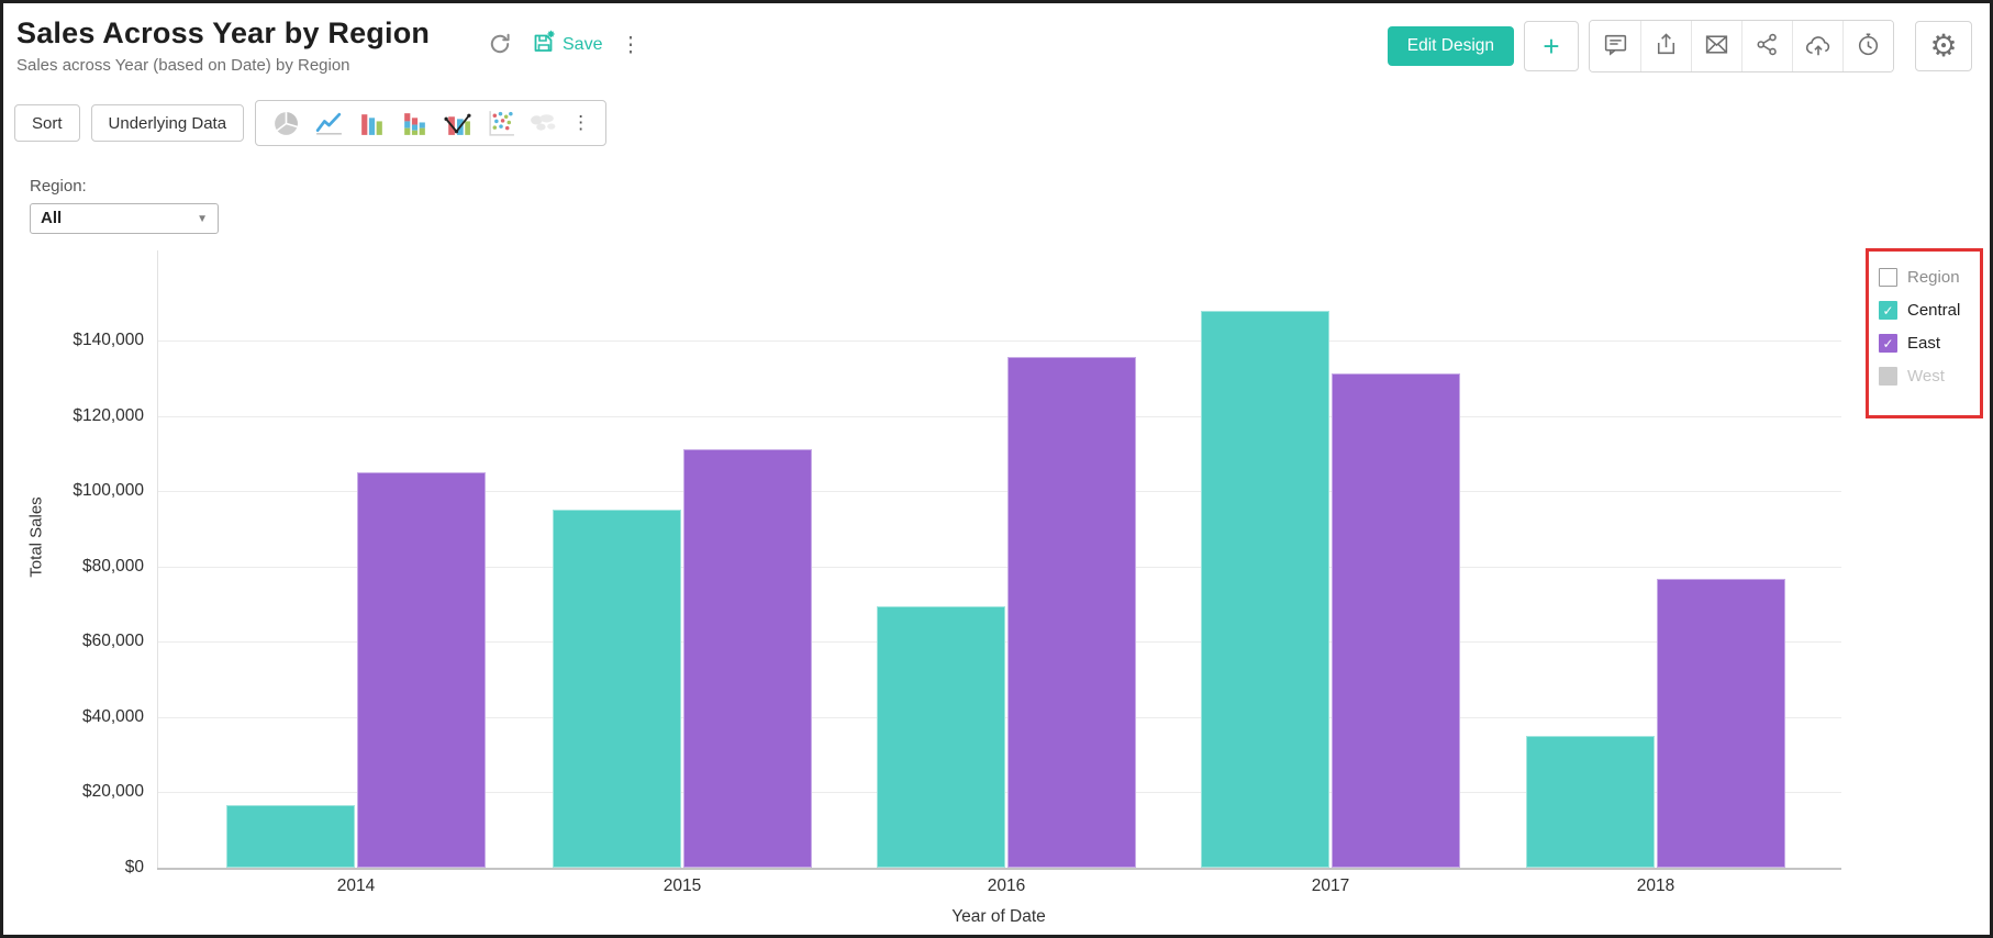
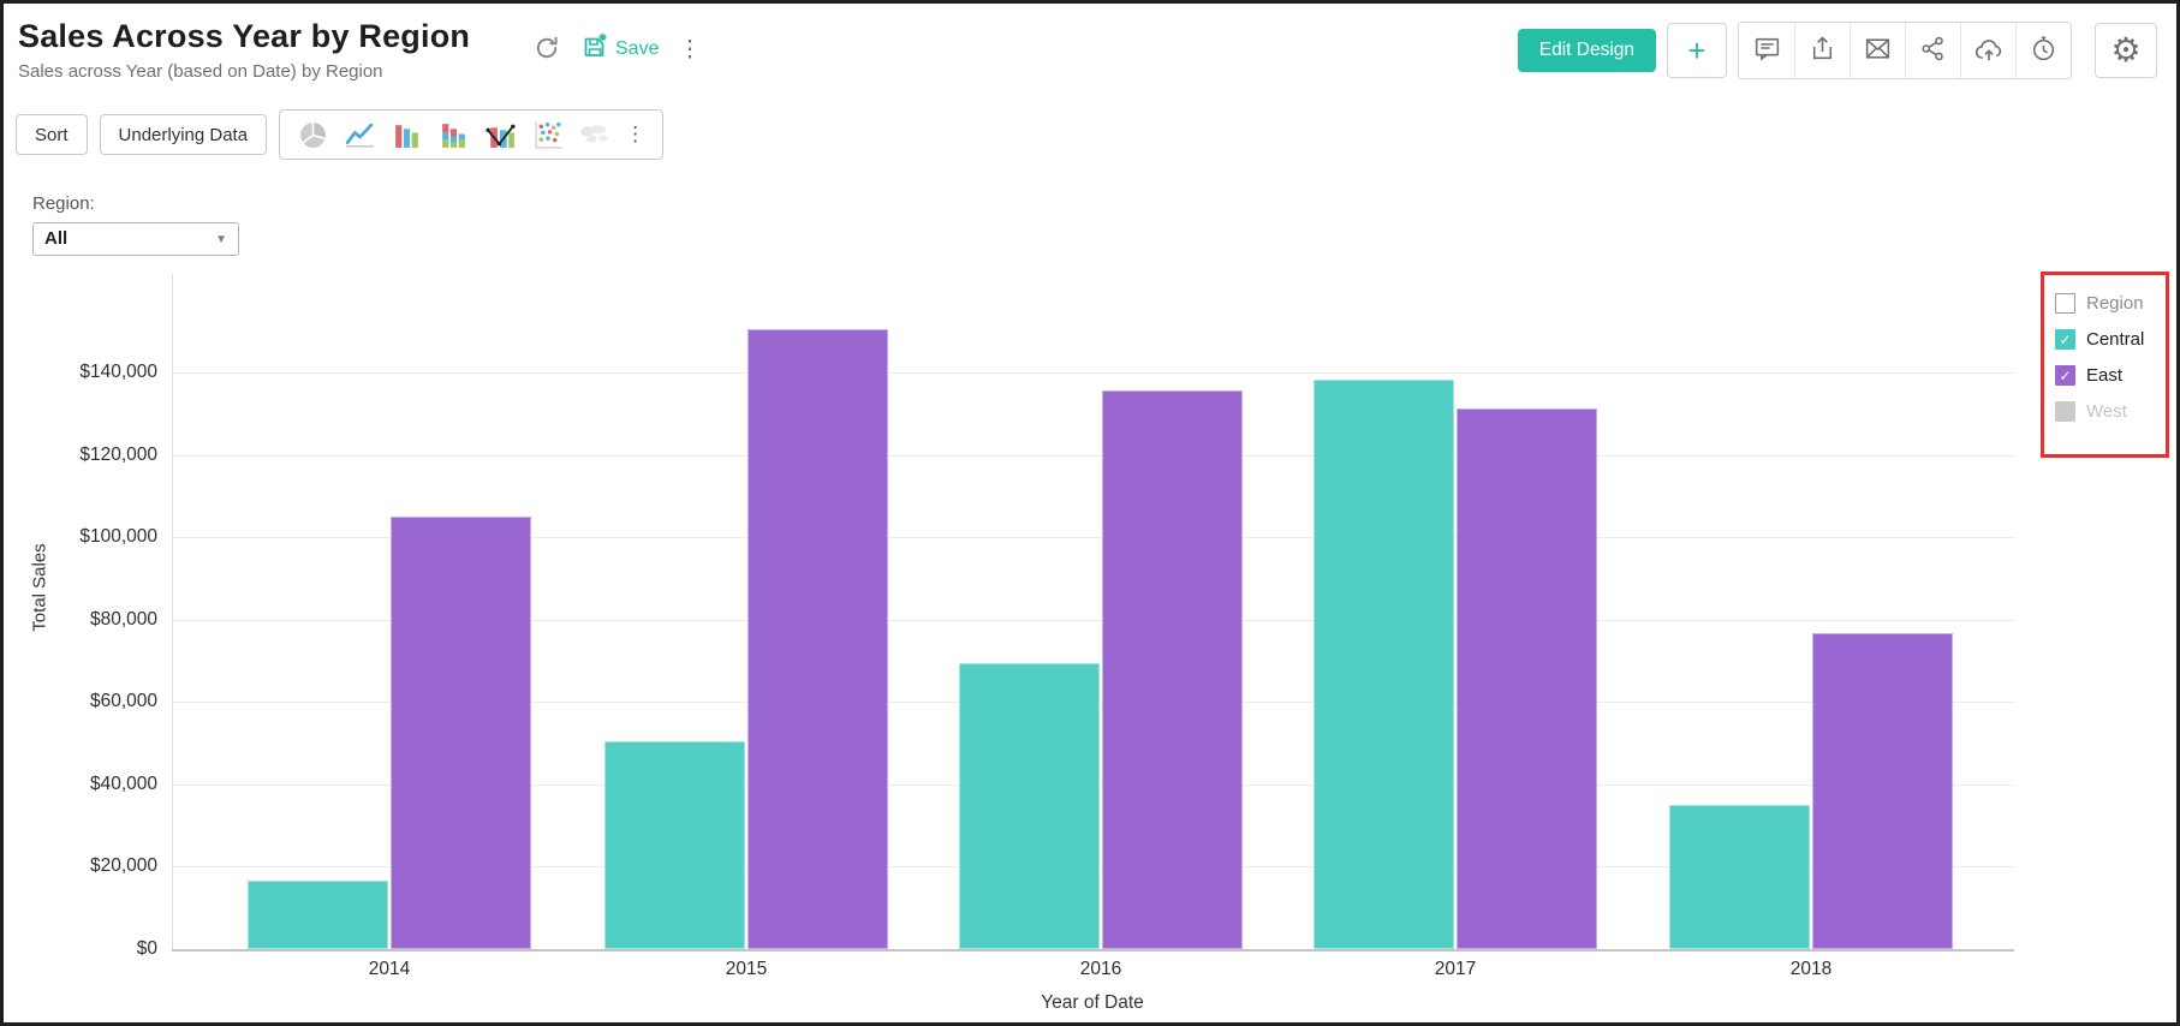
Central/2015: $95000 -> $50000
East/2015: $111000 -> $150000
Central/2017: $148000 -> $138000
